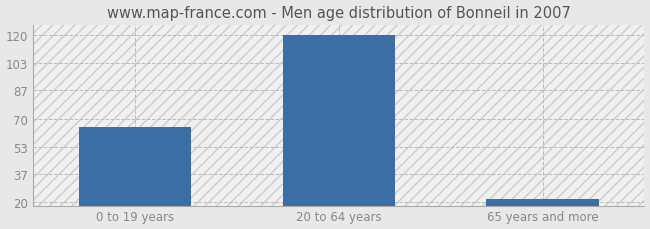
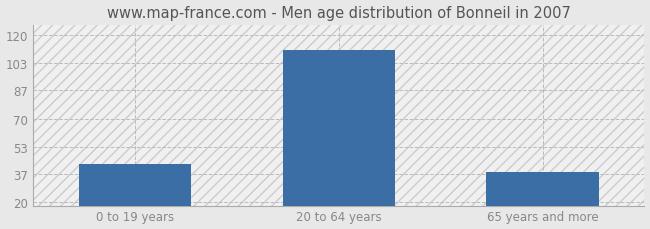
0 to 19 years: 65 -> 43
20 to 64 years: 120 -> 111
65 years and more: 22 -> 38
